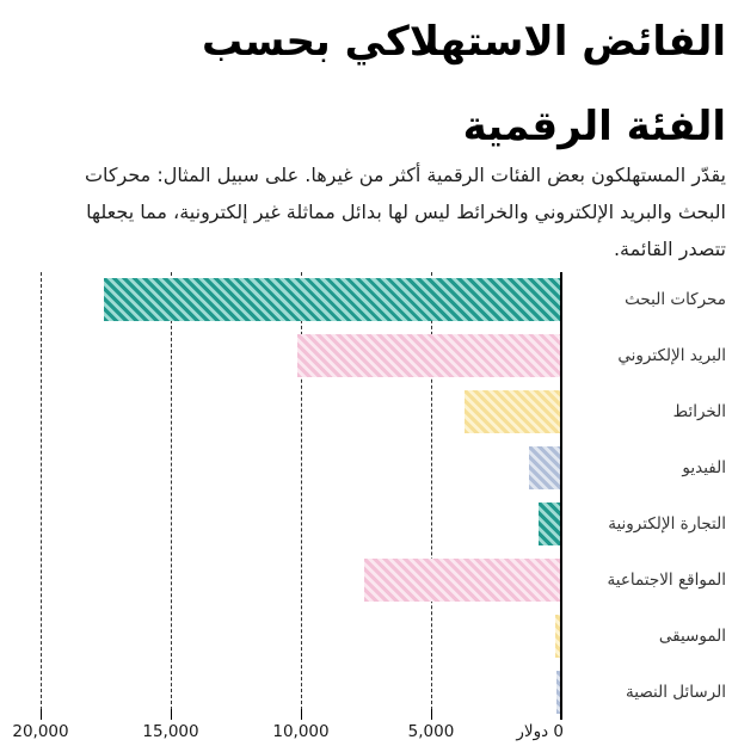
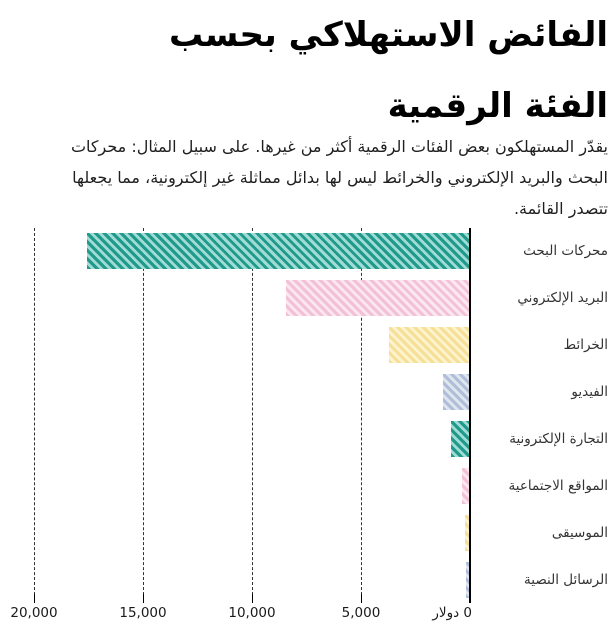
البريد الإلكتروني: 10100 -> 8400
المواقع الاجتماعية: 7500 -> 300
